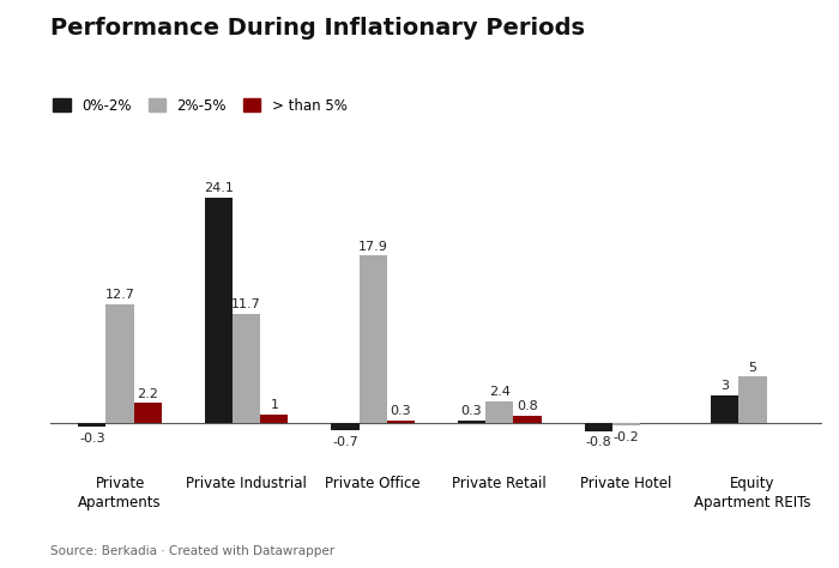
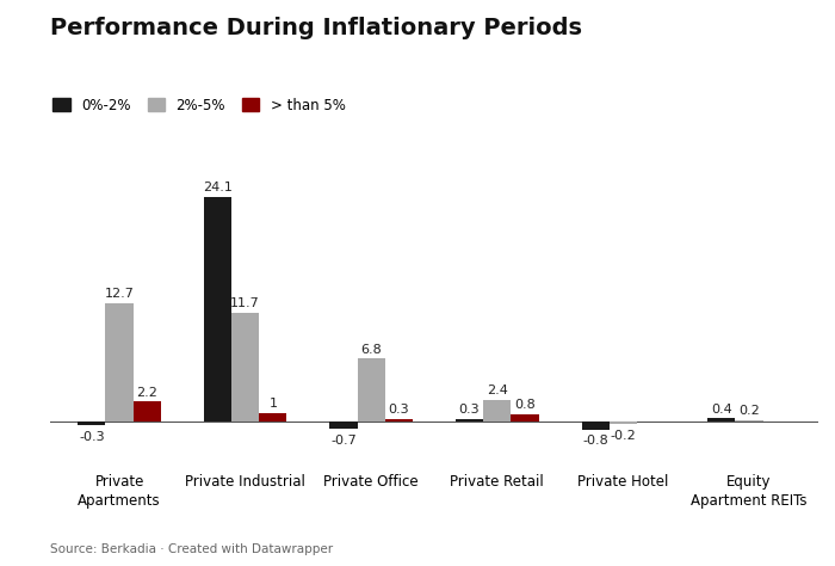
2%-5%/Private Office: 17.9 -> 6.8
0%-2%/Equity Apartment REITs: 3 -> 0.4
2%-5%/Equity Apartment REITs: 5 -> 0.2
